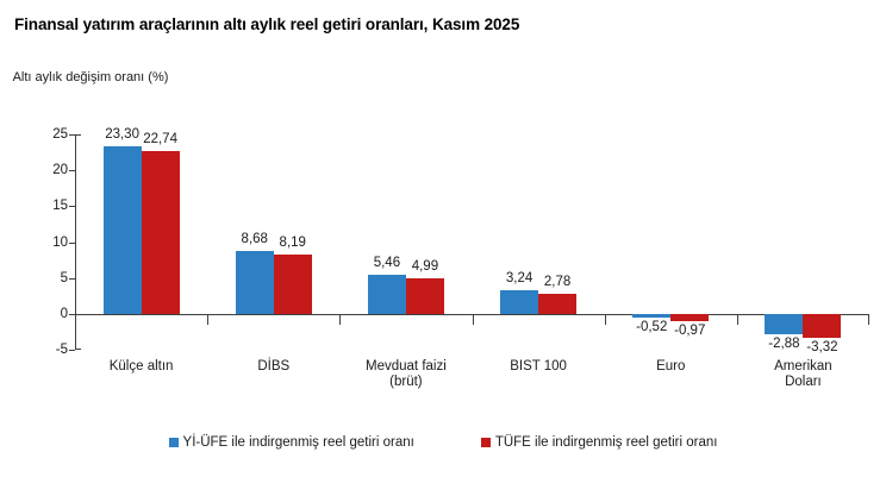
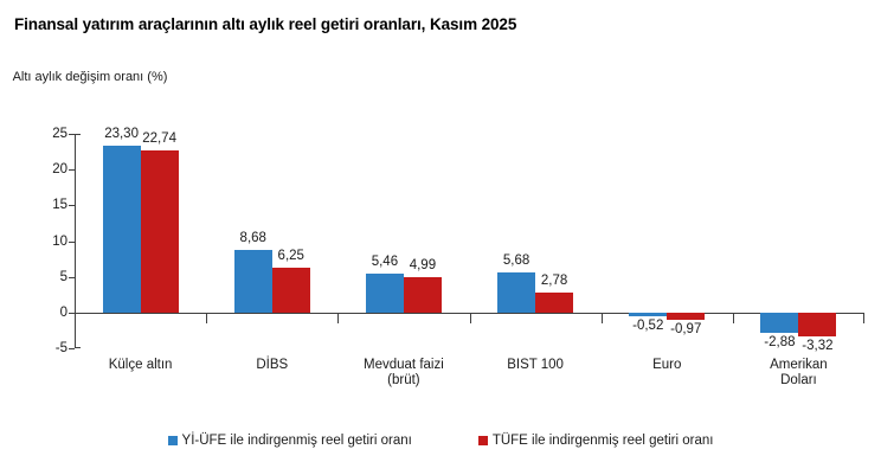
TÜFE ile indirgenmiş reel getiri oranı/DİBS: 8,19 -> 6,25
Yİ-ÜFE ile indirgenmiş reel getiri oranı/BIST 100: 3,24 -> 5,68
